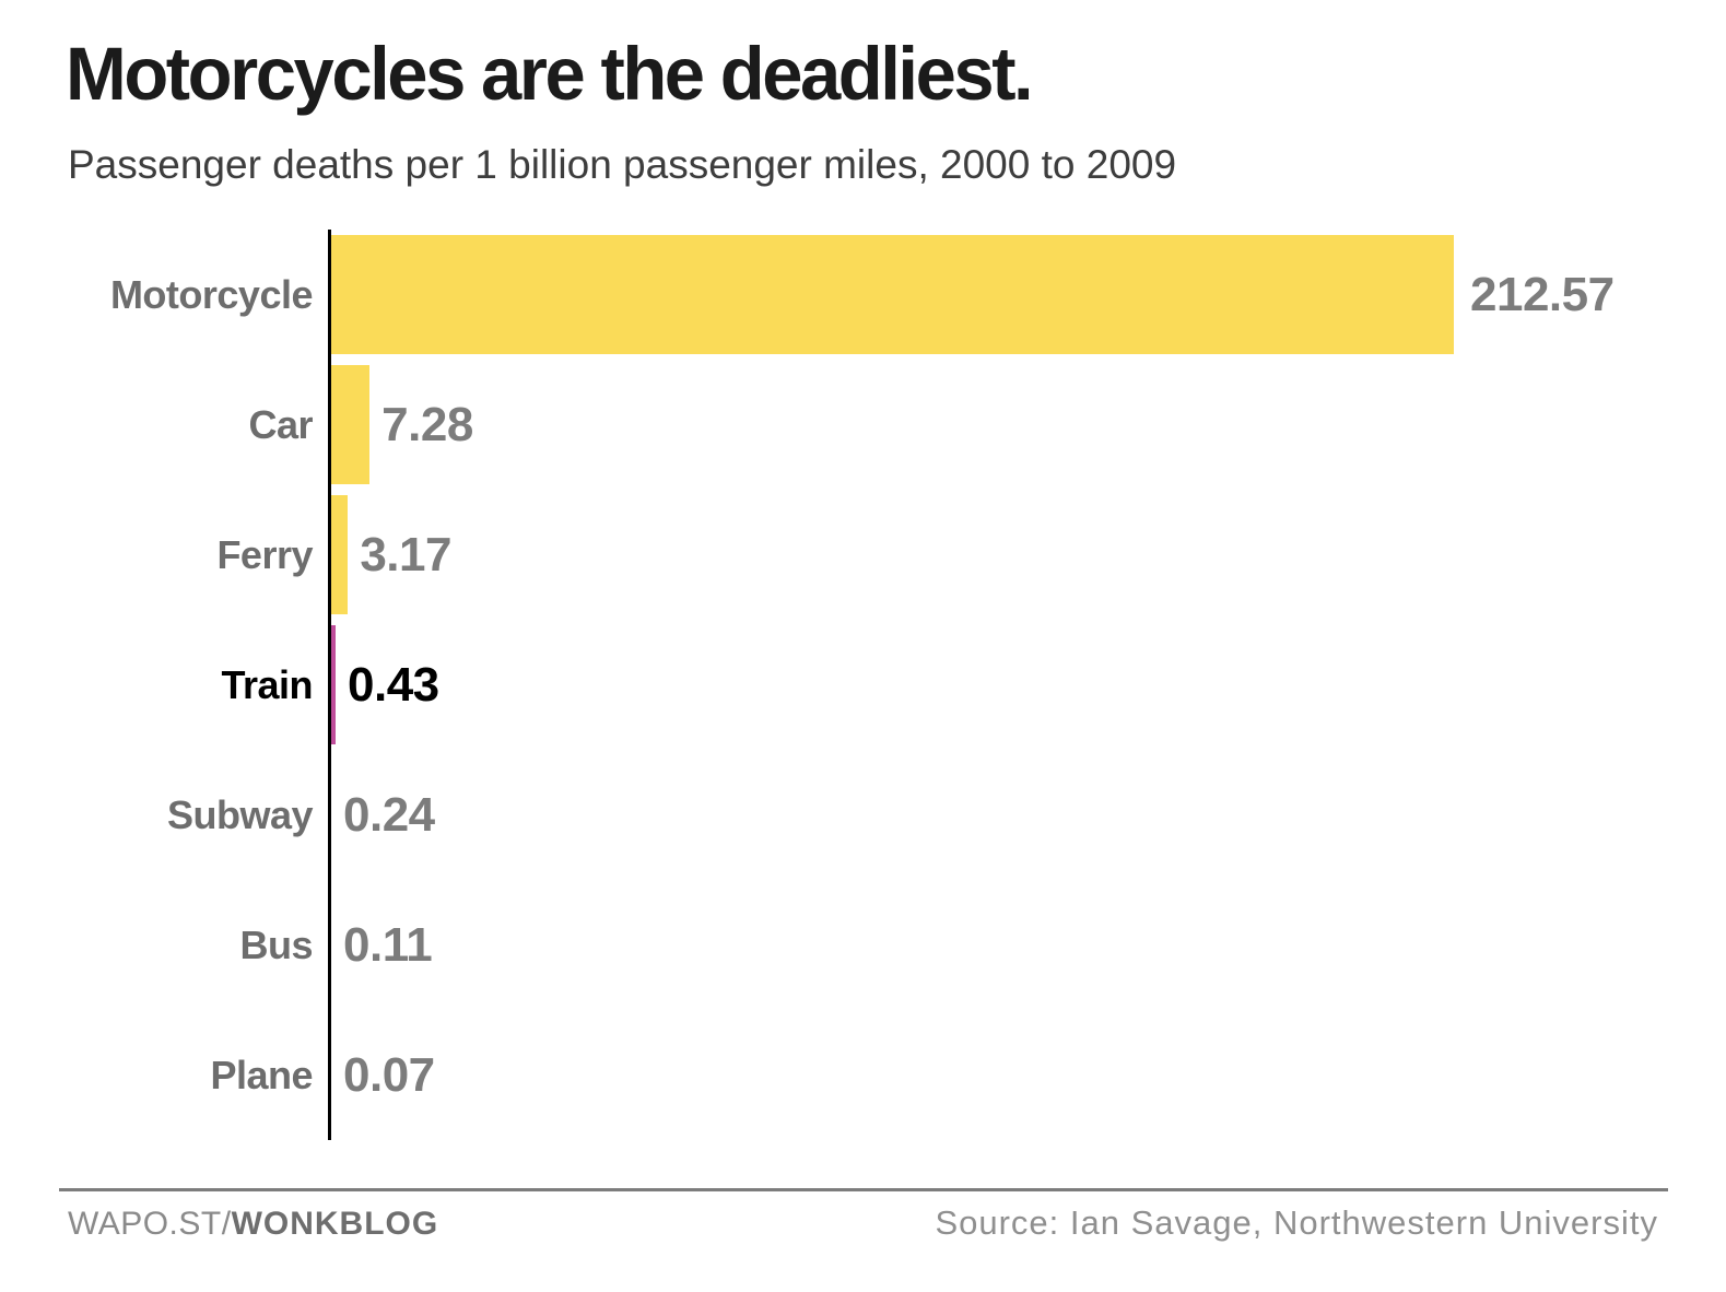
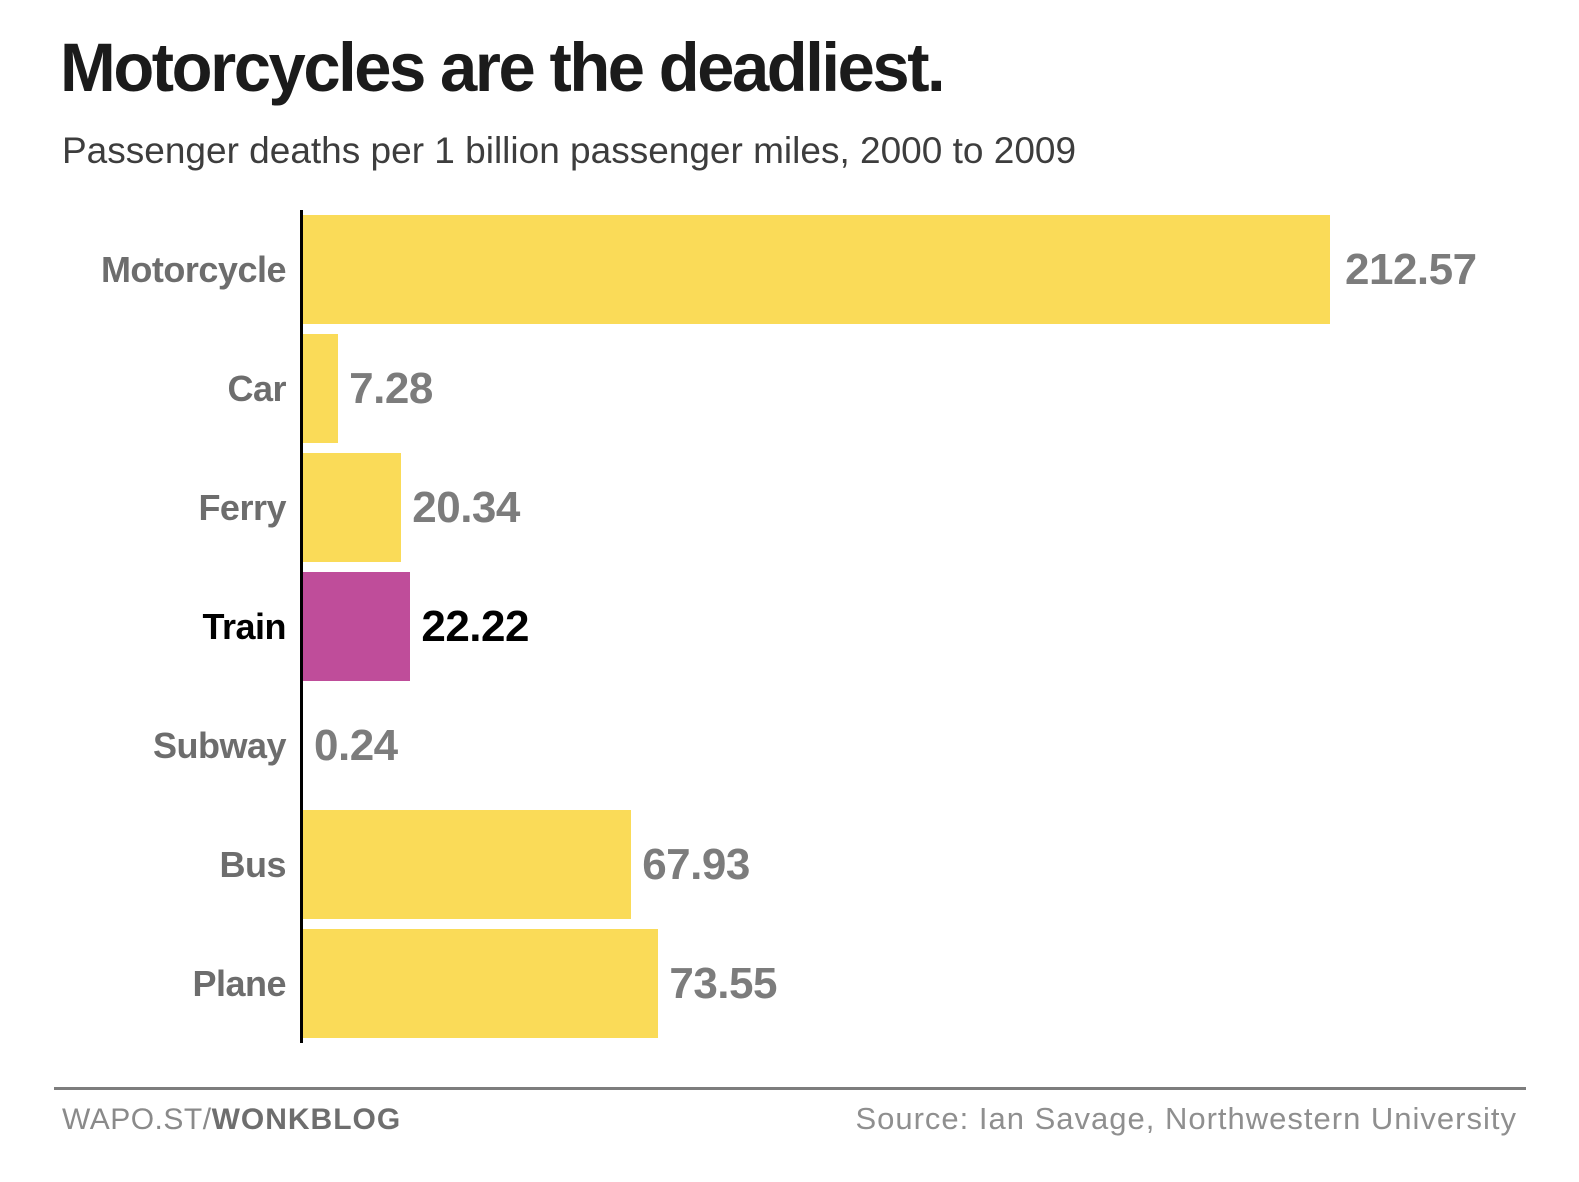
Ferry: 3.17 -> 20.34
Train: 0.43 -> 22.22
Bus: 0.11 -> 67.93
Plane: 0.07 -> 73.55
